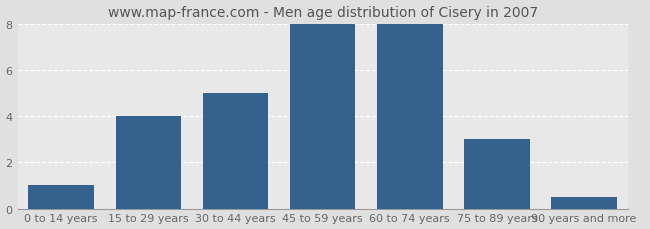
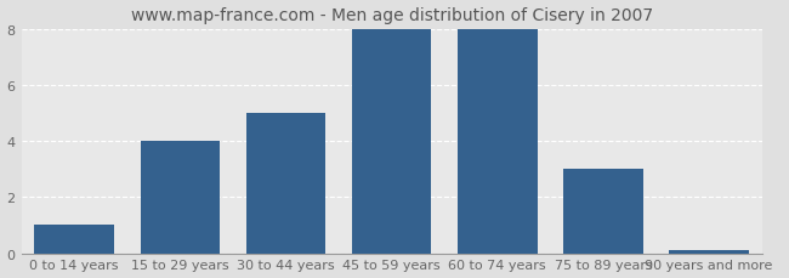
90 years and more: 0.5 -> 0.1
